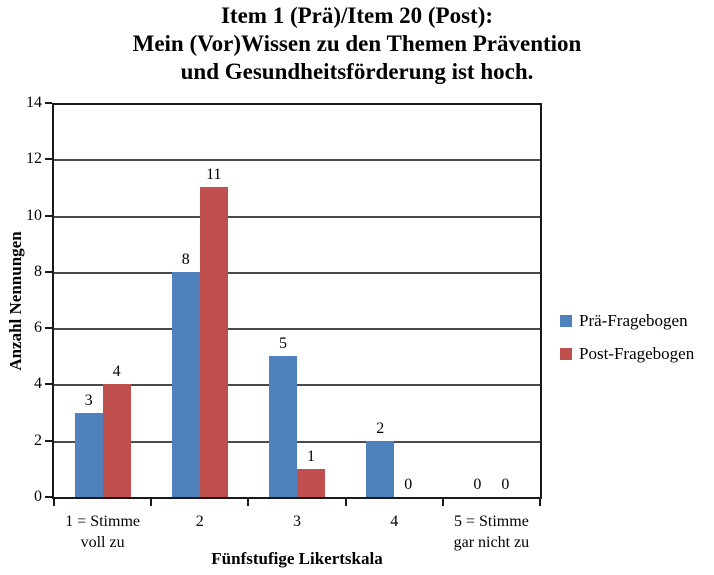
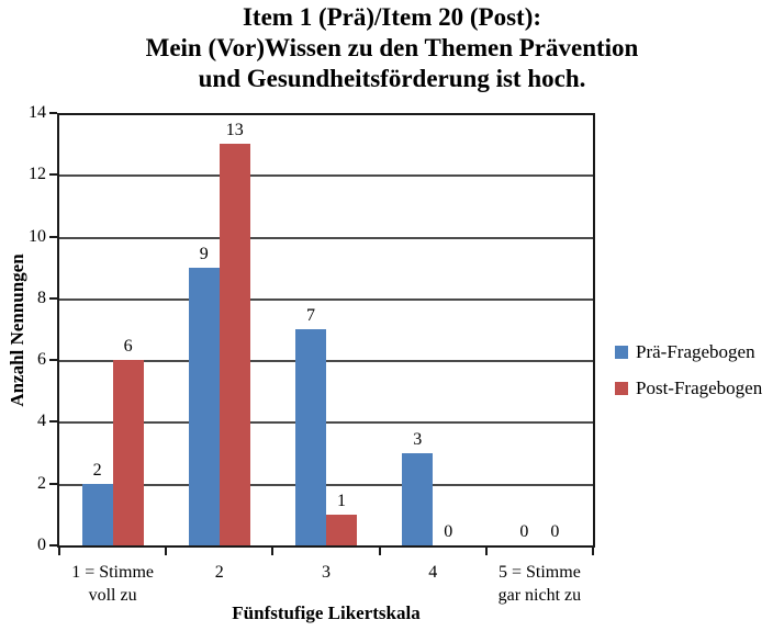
Prä-Fragebogen/1 = Stimme voll zu: 3 -> 2
Post-Fragebogen/1 = Stimme voll zu: 4 -> 6
Prä-Fragebogen/2: 8 -> 9
Post-Fragebogen/2: 11 -> 13
Prä-Fragebogen/3: 5 -> 7
Prä-Fragebogen/4: 2 -> 3
